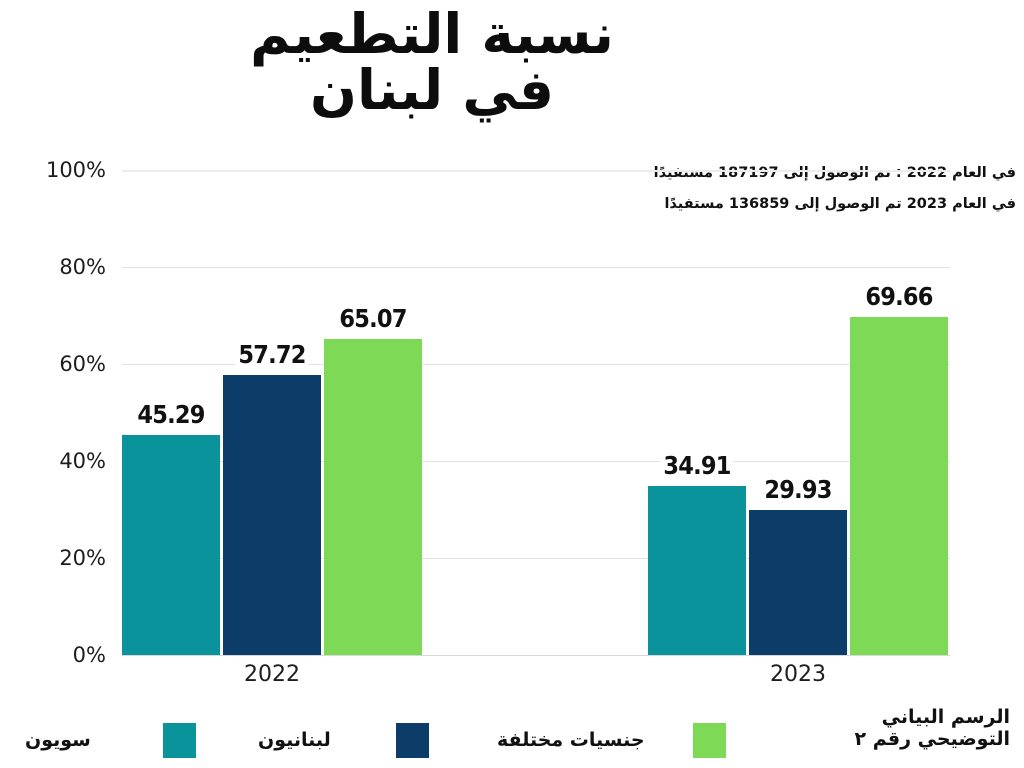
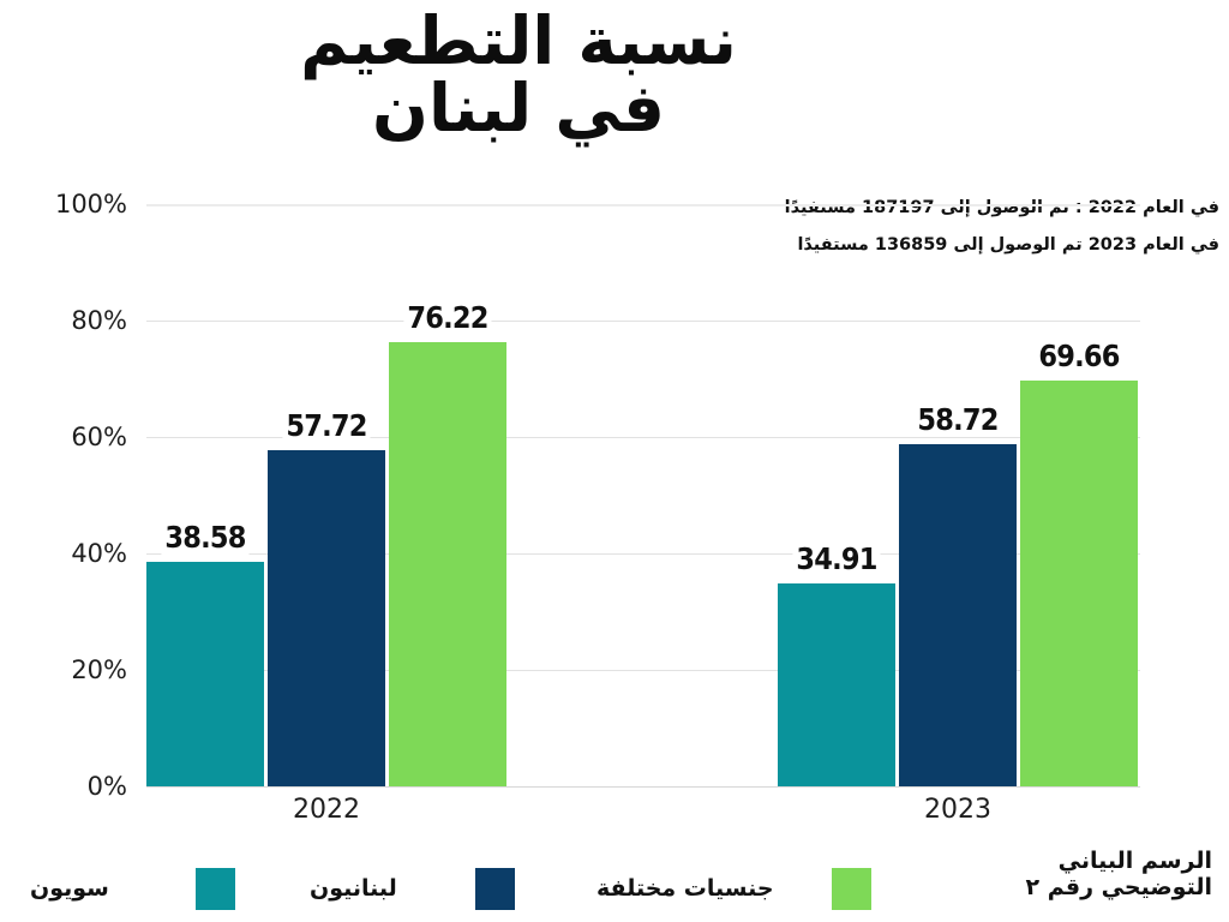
سويون/2022: 45.29 -> 38.58
جنسيات مختلفة/2022: 65.07 -> 76.22
لبنانيون/2023: 29.93 -> 58.72
